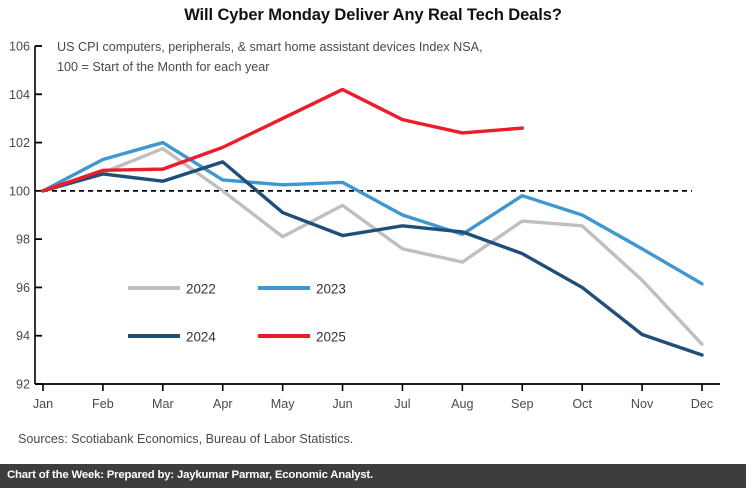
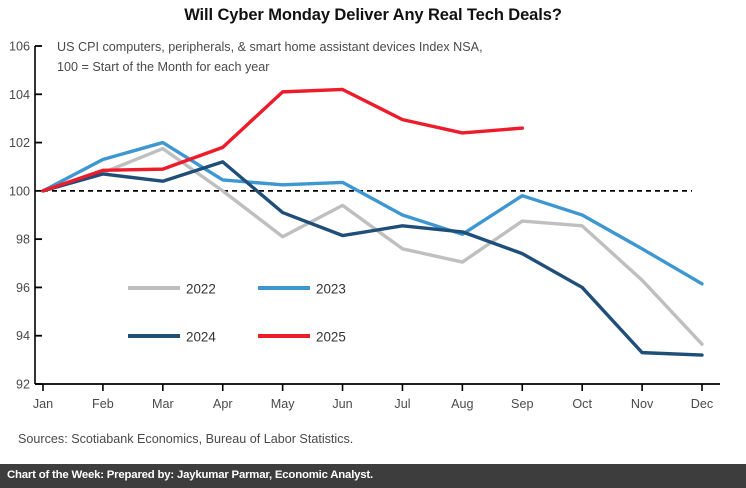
2025/May: 103.0 -> 104.1
2024/Nov: 94.0 -> 93.3
